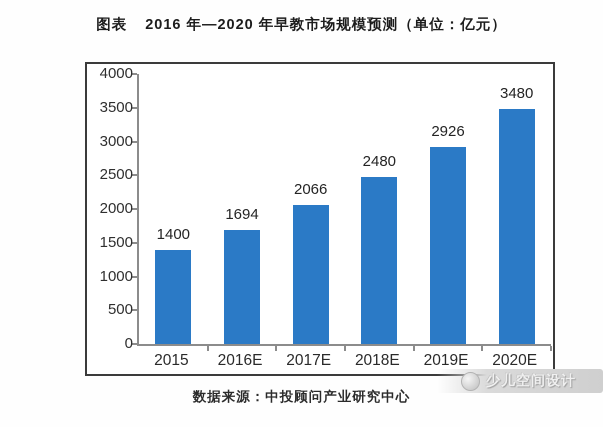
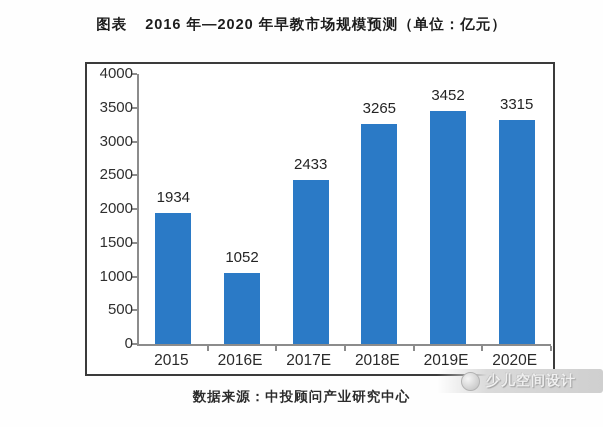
2015: 1400 -> 1934
2016E: 1694 -> 1052
2017E: 2066 -> 2433
2018E: 2480 -> 3265
2019E: 2926 -> 3452
2020E: 3480 -> 3315
